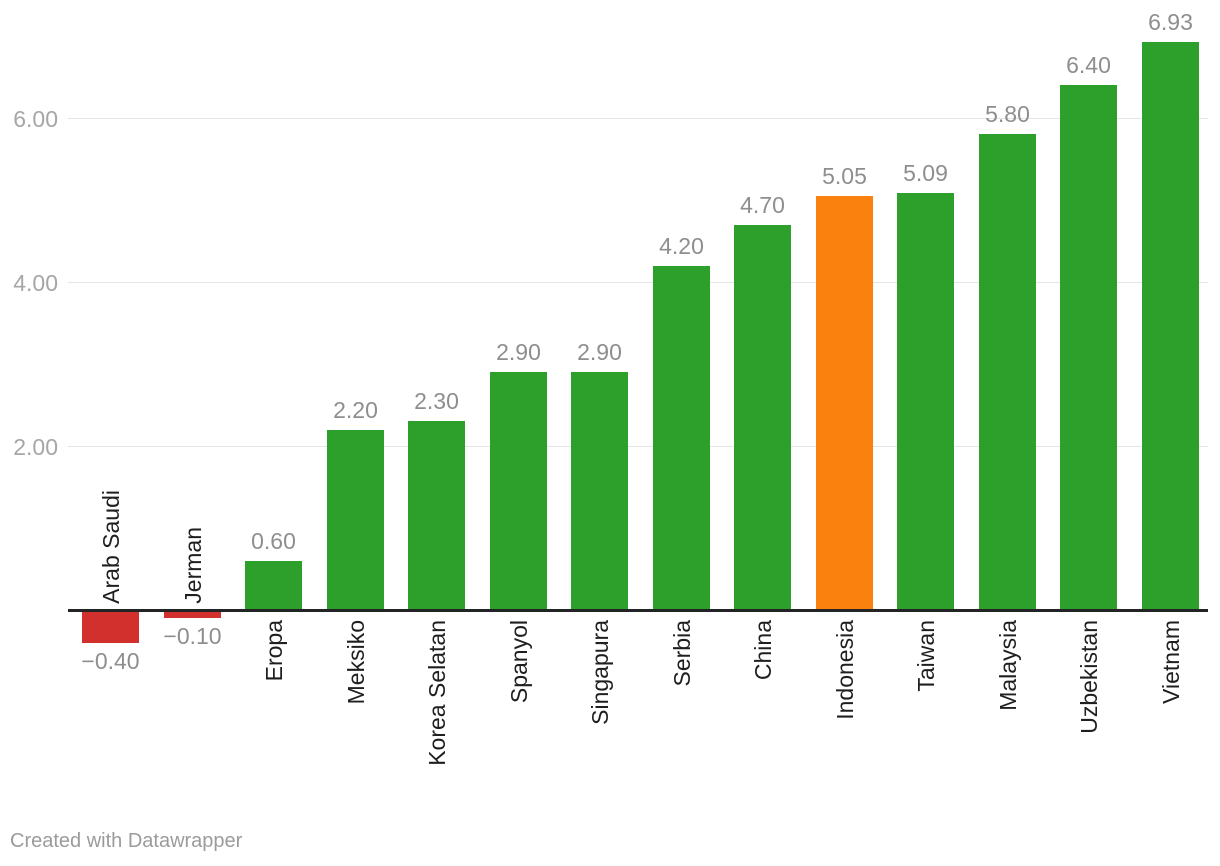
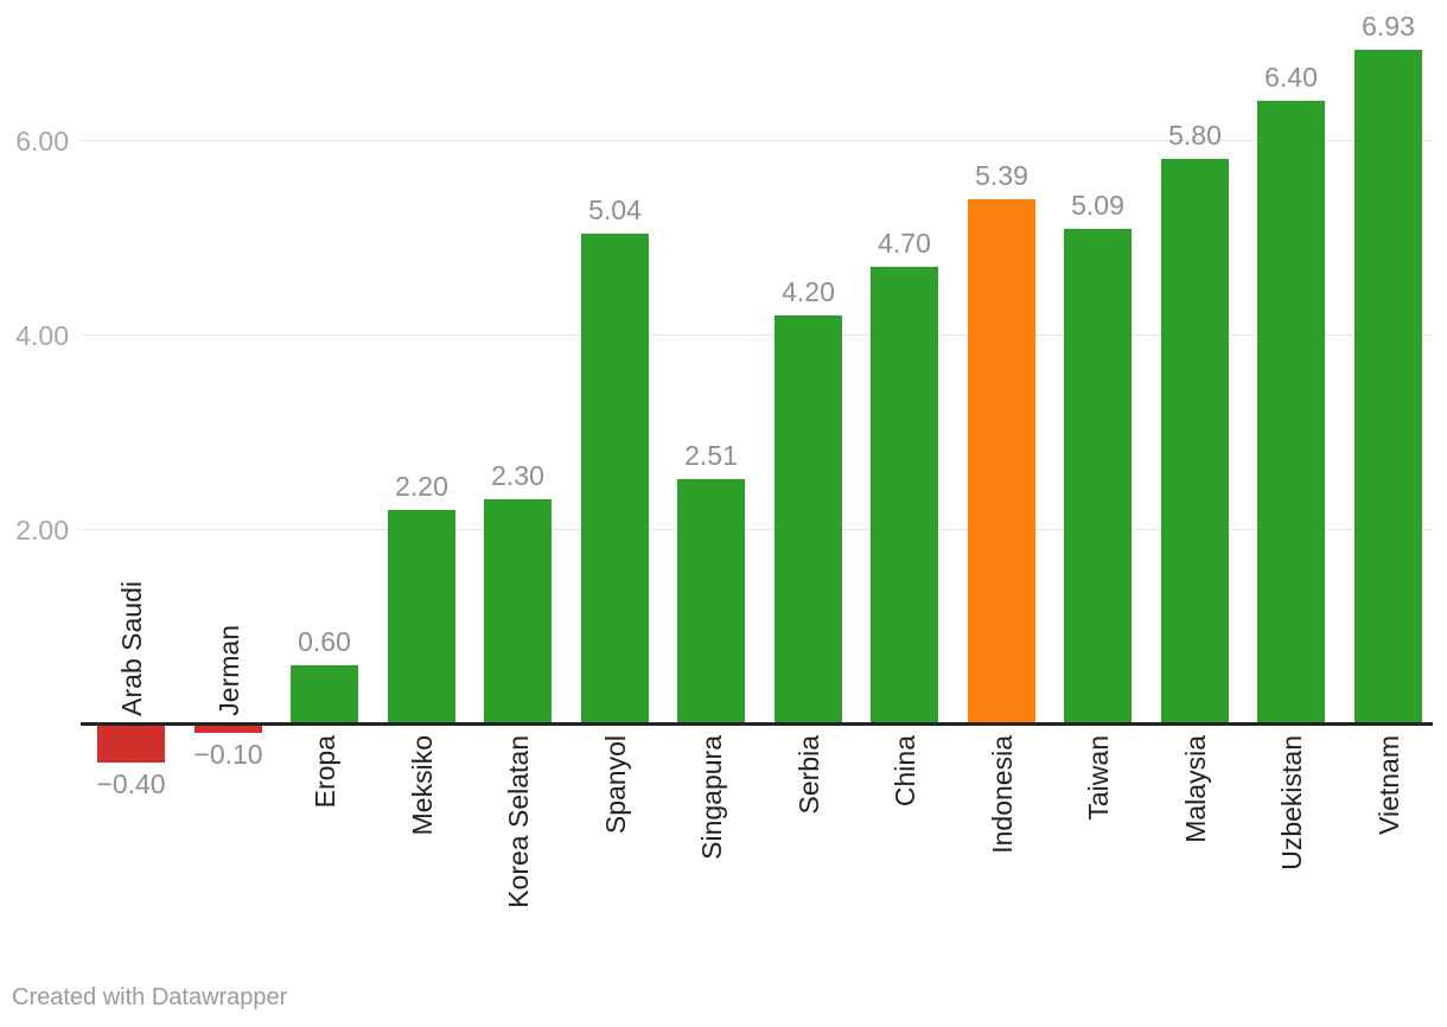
Spanyol: 2.90 -> 5.04
Singapura: 2.90 -> 2.51
Indonesia: 5.05 -> 5.39
